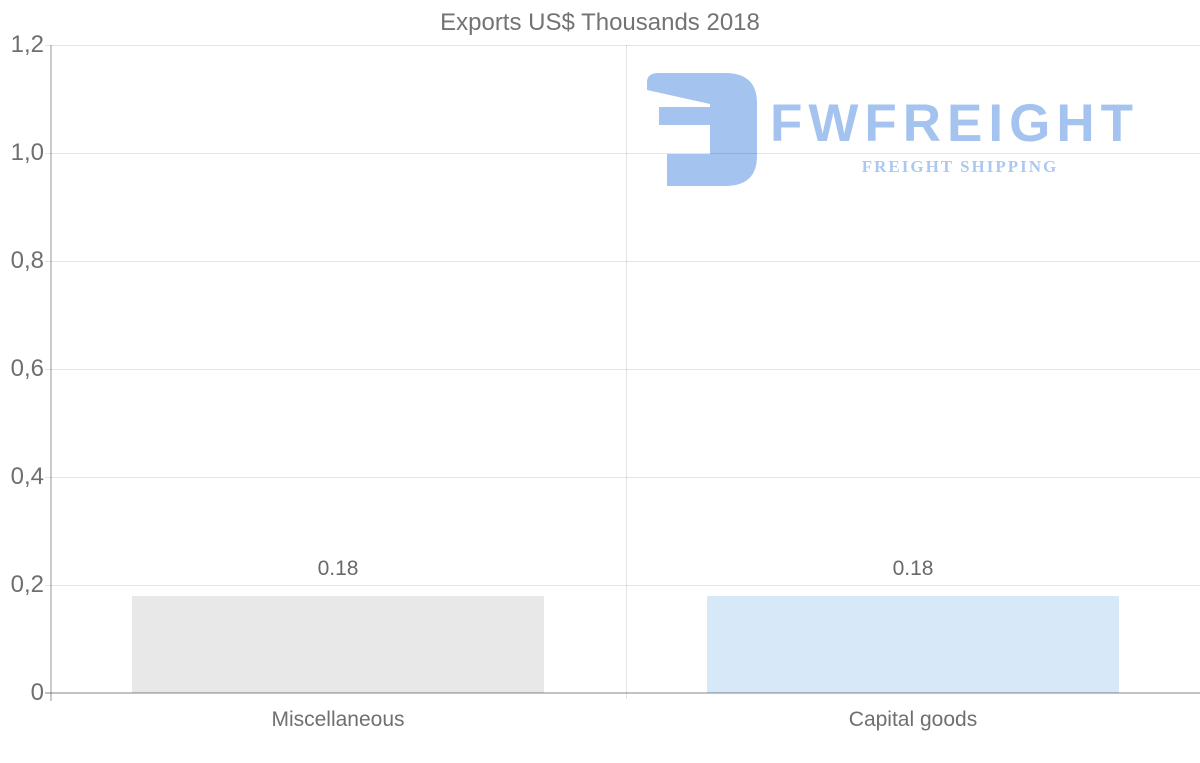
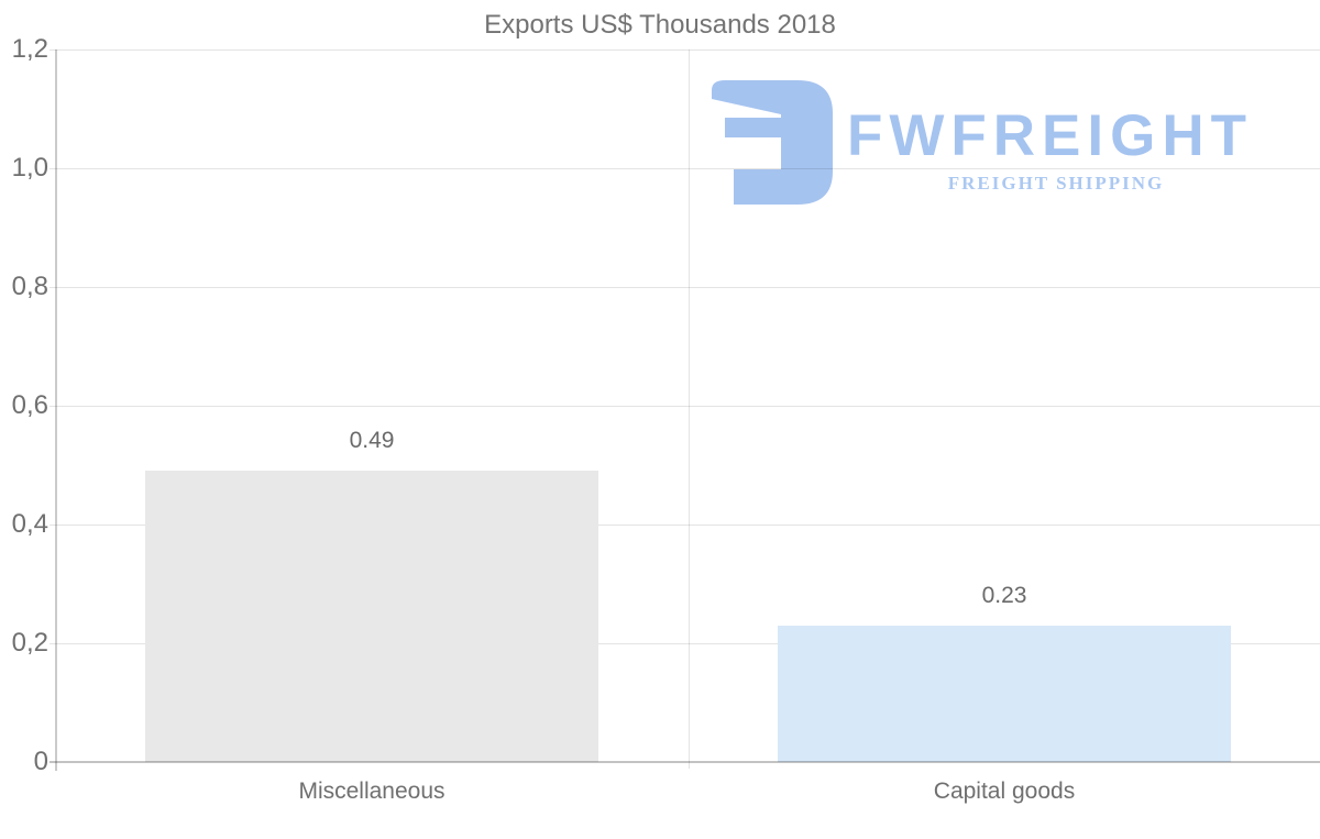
Miscellaneous: 0.18 -> 0.49
Capital goods: 0.18 -> 0.23
